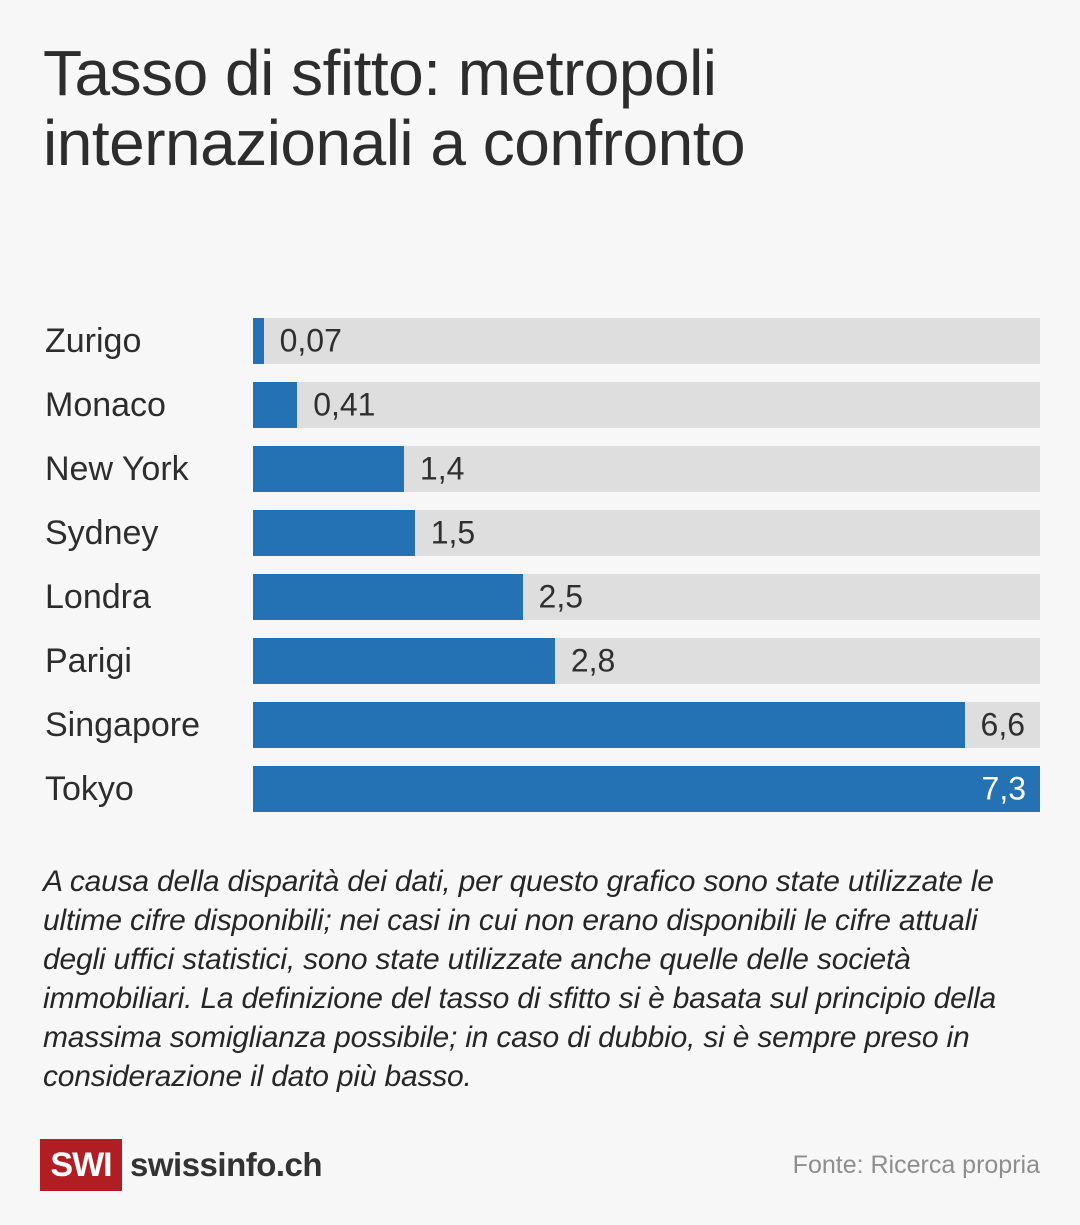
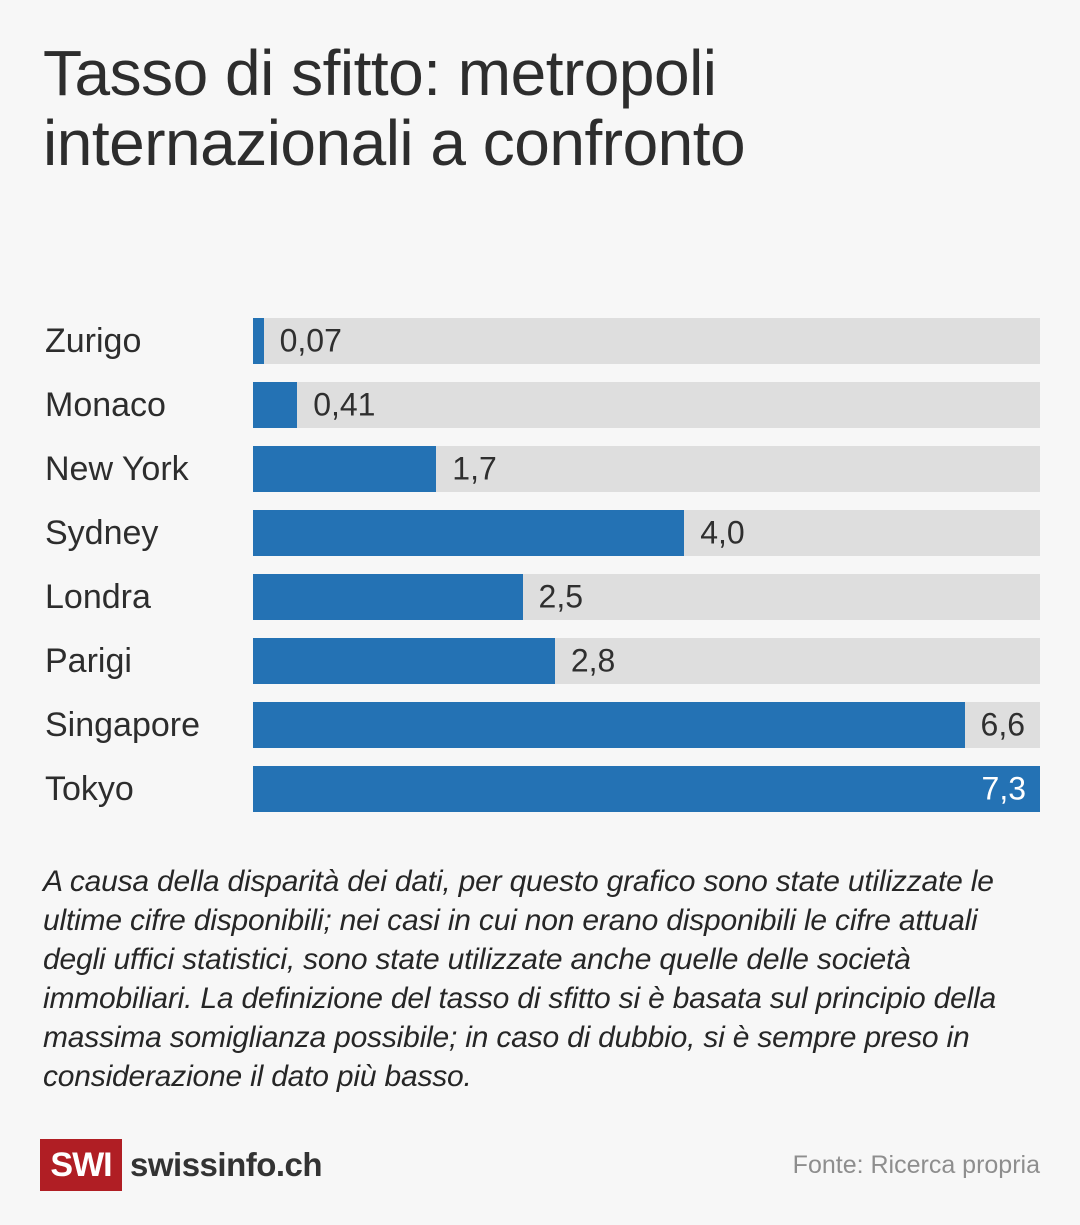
New York: 1,4 -> 1,7
Sydney: 1,5 -> 4,0
